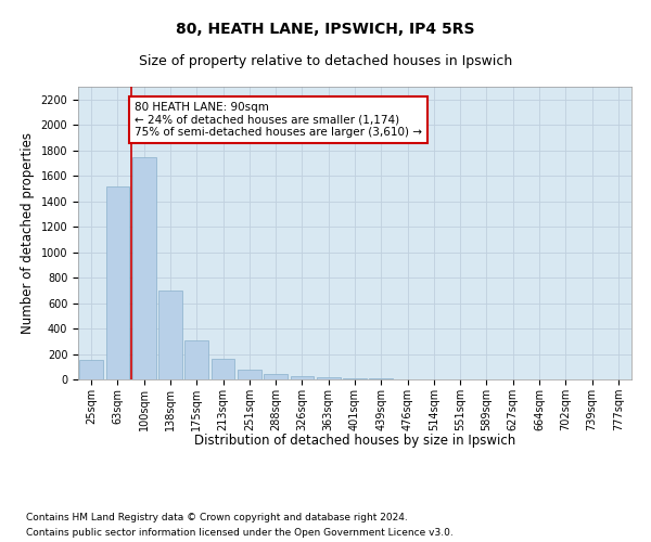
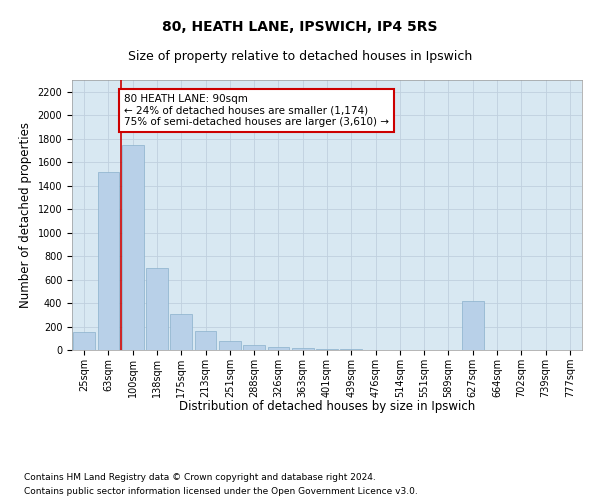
627sqm: 0 -> 420
